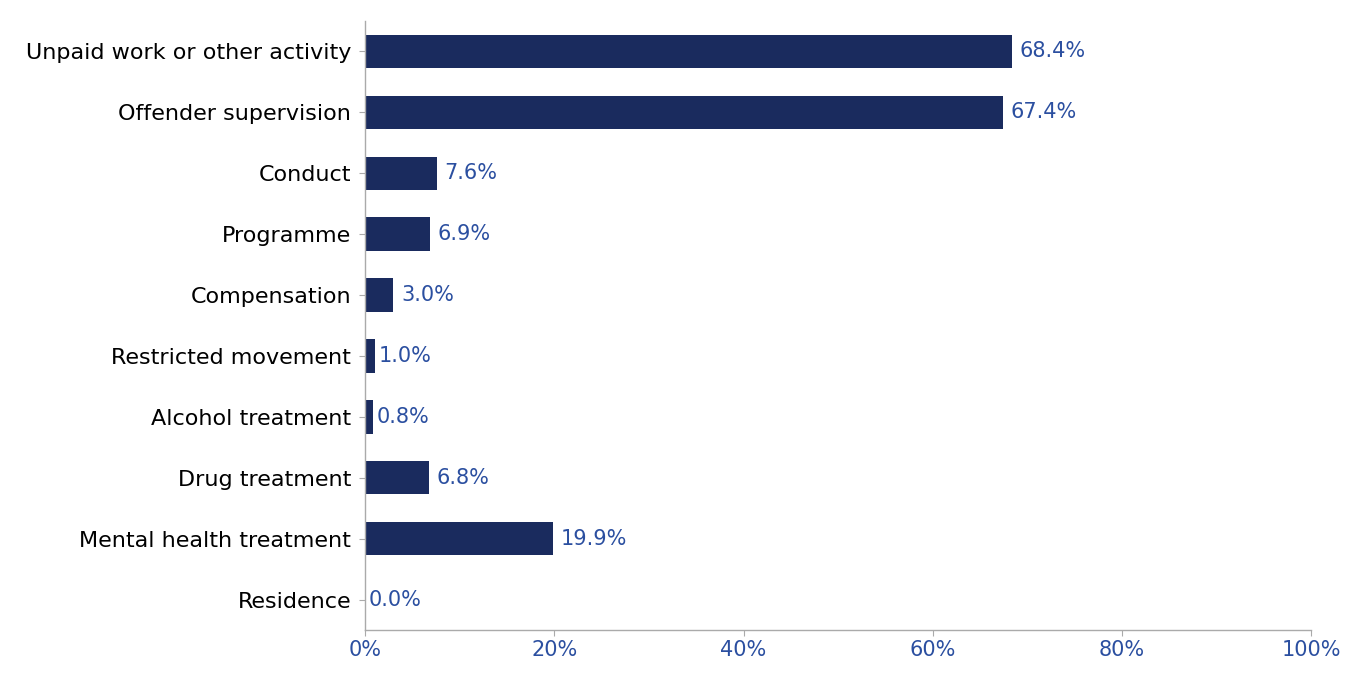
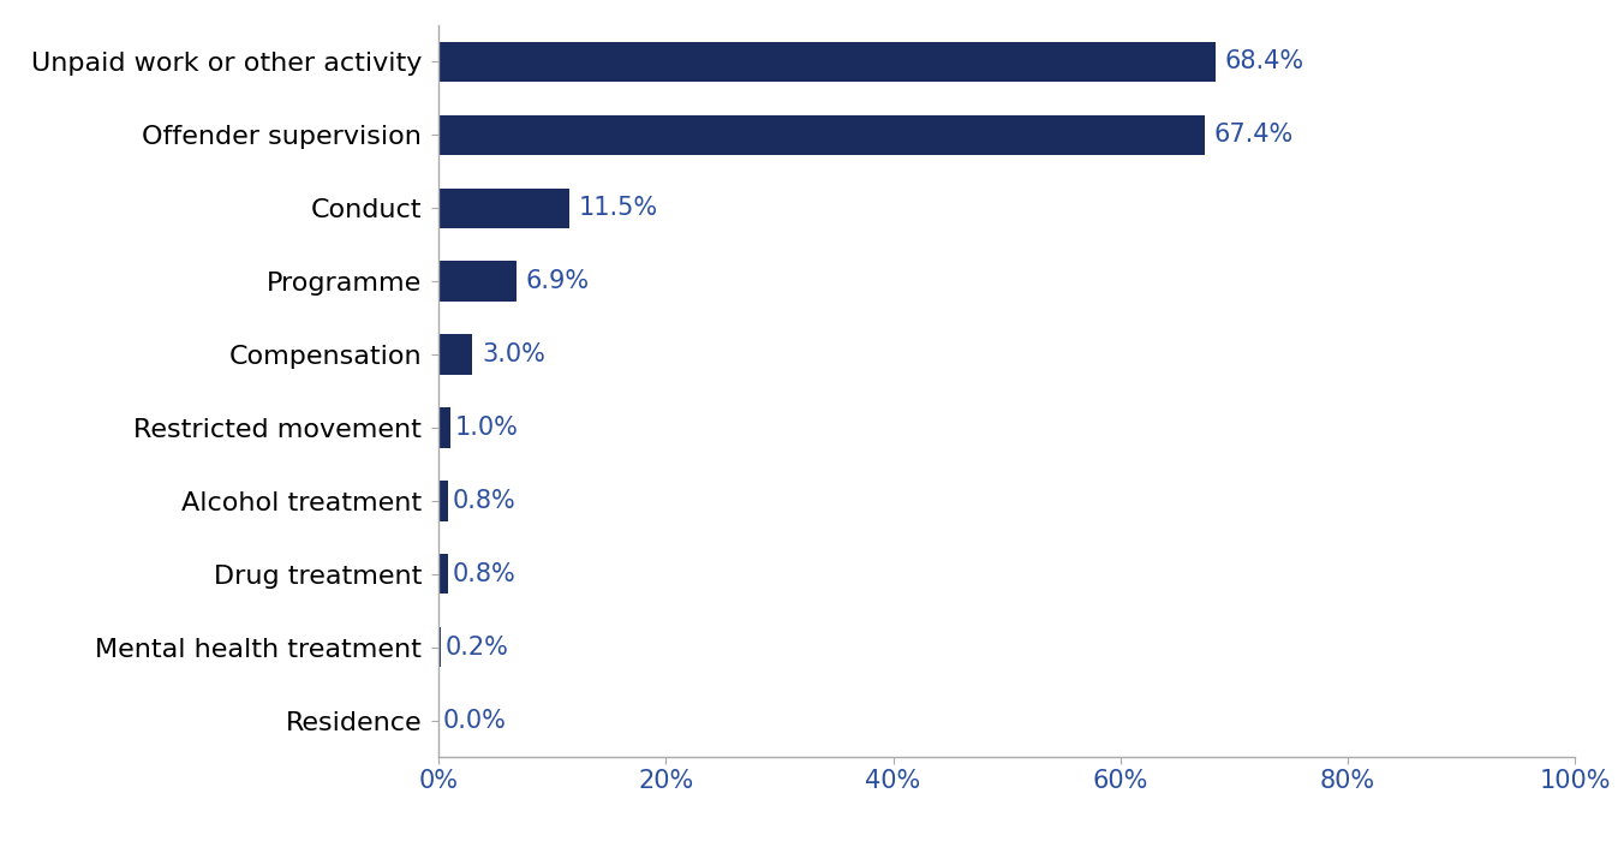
Conduct: 7.6% -> 11.5%
Drug treatment: 6.8% -> 0.8%
Mental health treatment: 19.9% -> 0.2%
